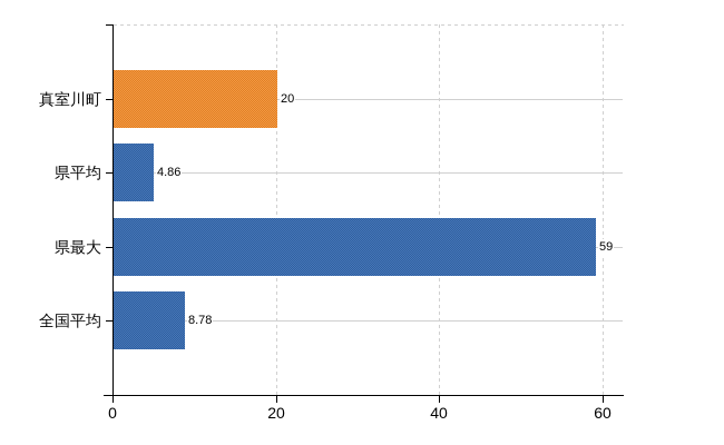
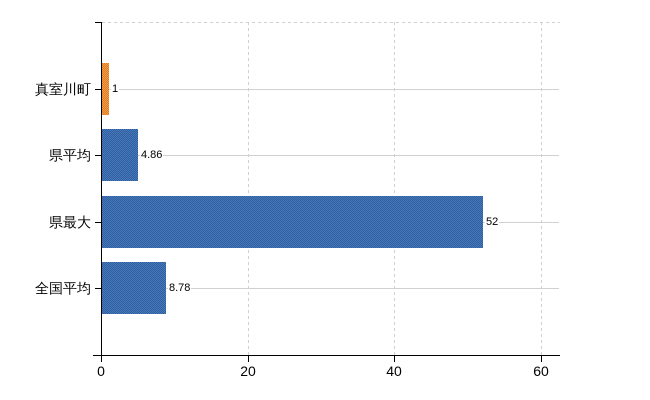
真室川町: 20 -> 1
県最大: 59 -> 52
